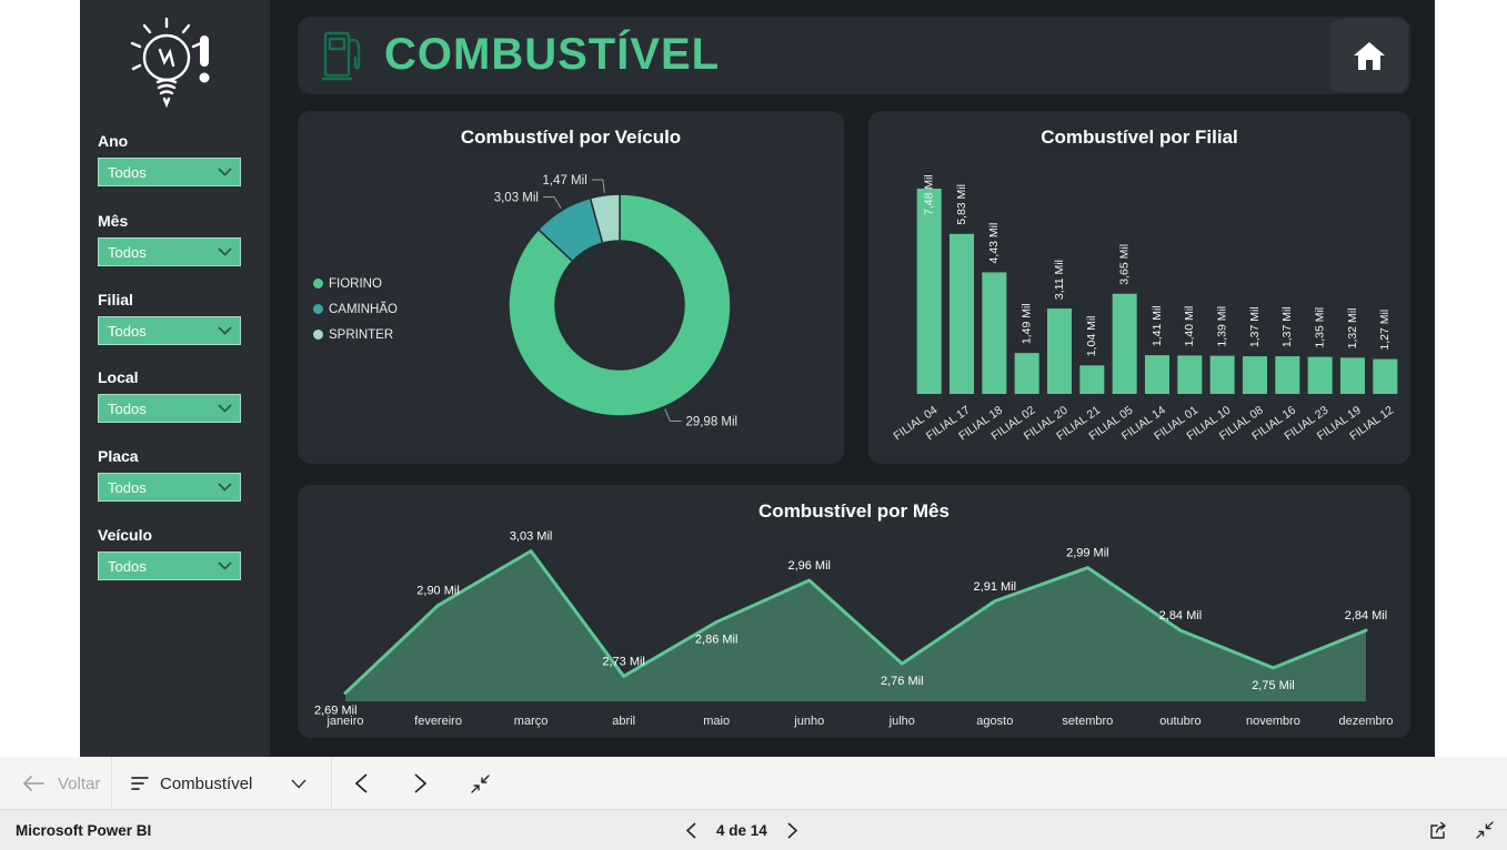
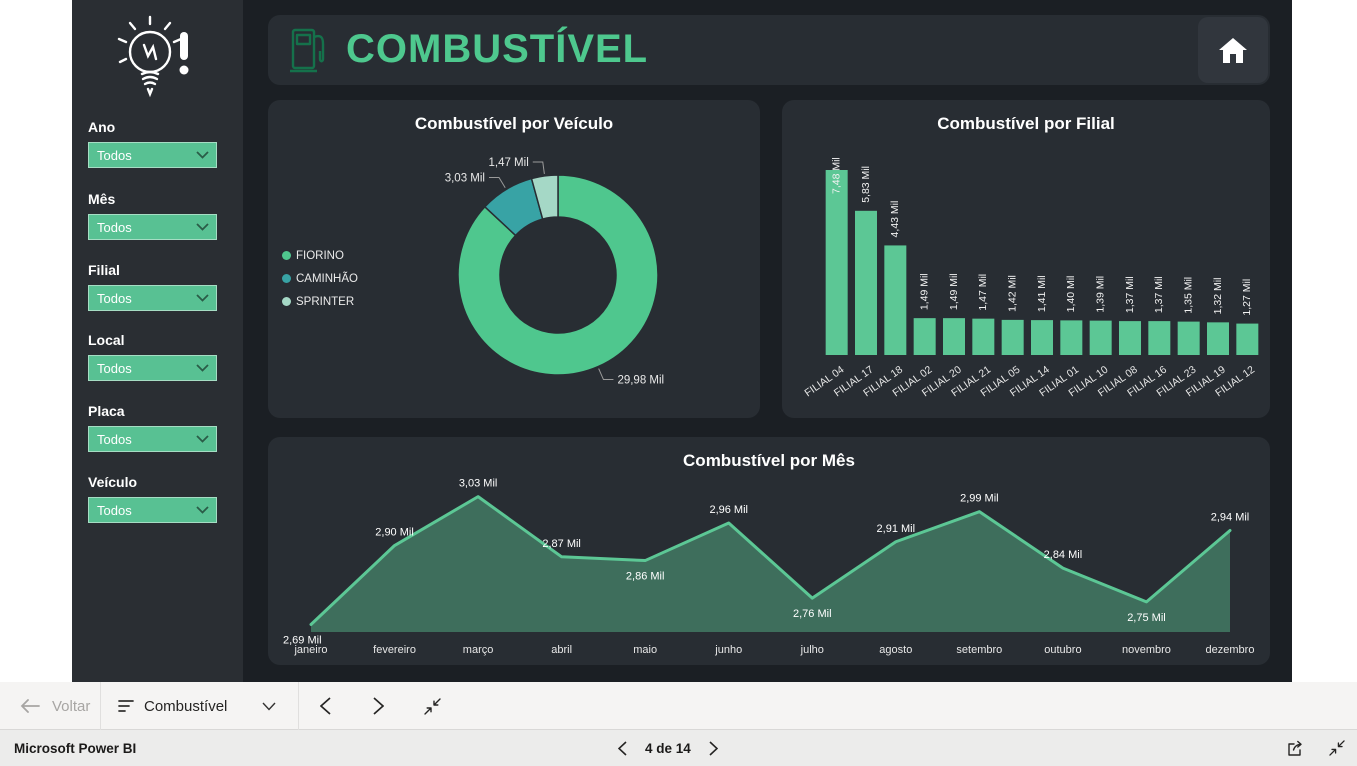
Combustível por Filial/FILIAL 20: 3,11 -> 1,49
Combustível por Filial/FILIAL 21: 1,04 -> 1,47
Combustível por Filial/FILIAL 05: 3,65 -> 1,42
Combustível por Mês/abril: 2,73 -> 2,87
Combustível por Mês/dezembro: 2,84 -> 2,94
